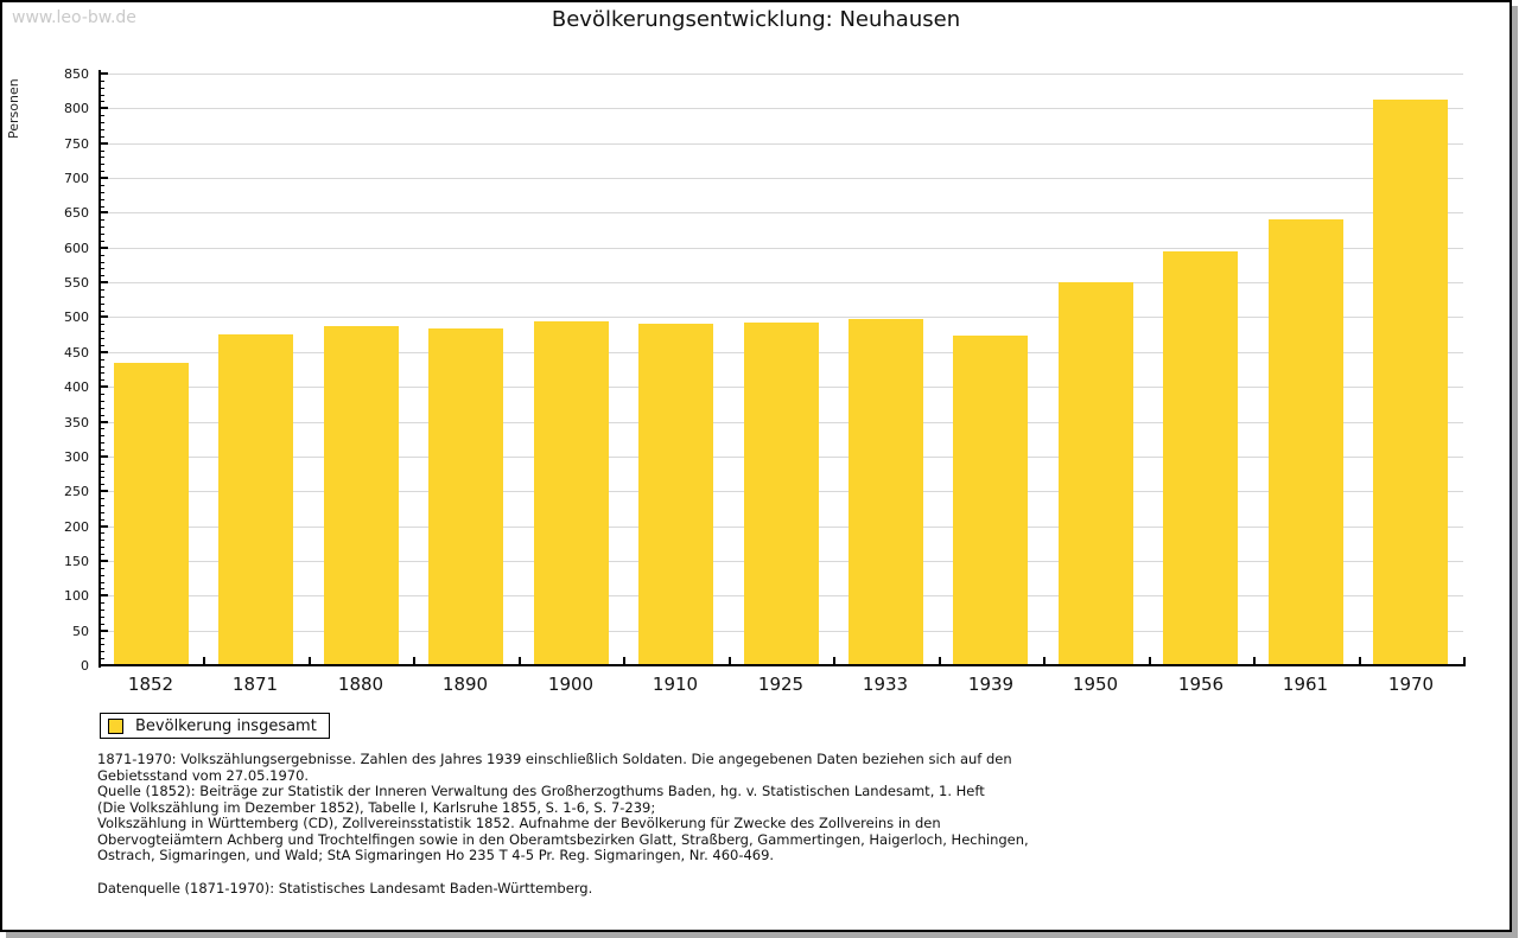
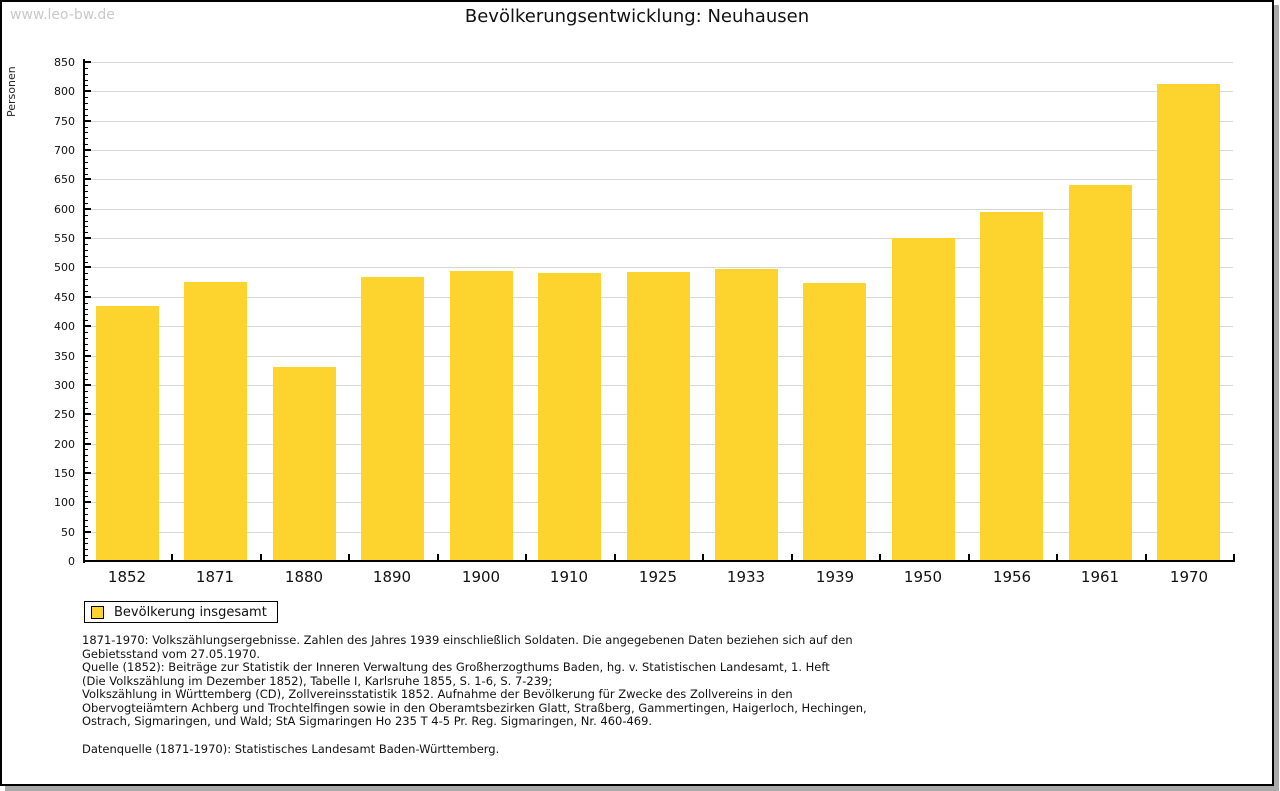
1880: 490 -> 330
